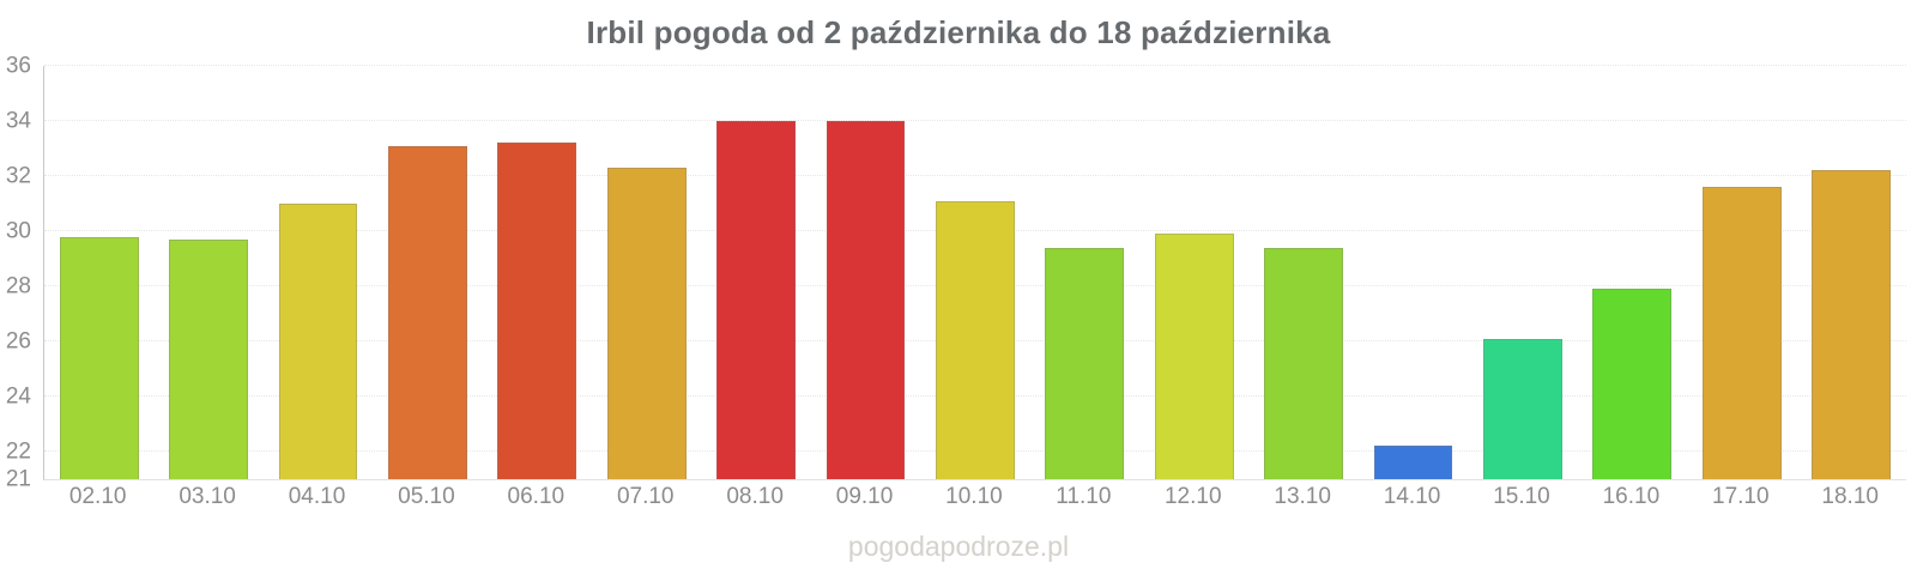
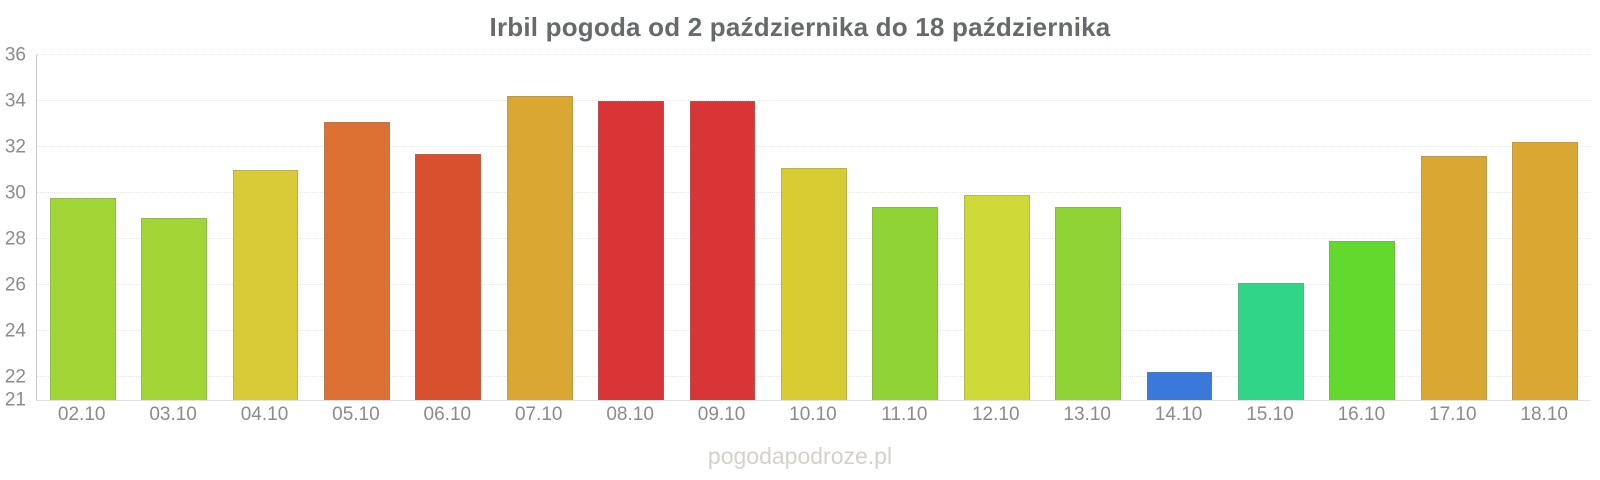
03.10: 29.7 -> 28.9
06.10: 33.2 -> 31.7
07.10: 32.3 -> 34.2
